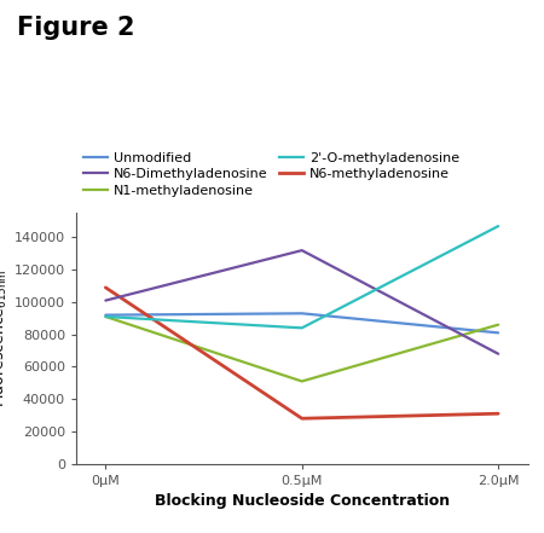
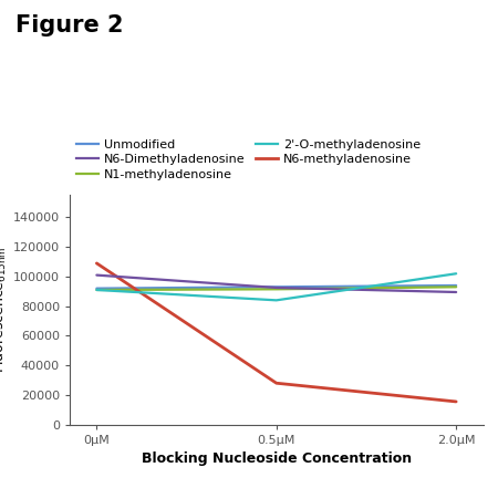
N1-methyladenosine/0.5μM: 51000 -> 92000
N6-Dimethyladenosine/0.5μM: 132000 -> 92000
Unmodified/2.0μM: 81000 -> 94000
N1-methyladenosine/2.0μM: 86000 -> 93000
N6-methyladenosine/2.0μM: 31000 -> 16000
N6-Dimethyladenosine/2.0μM: 68000 -> 90000
2'-O-methyladenosine/2.0μM: 147000 -> 102000
